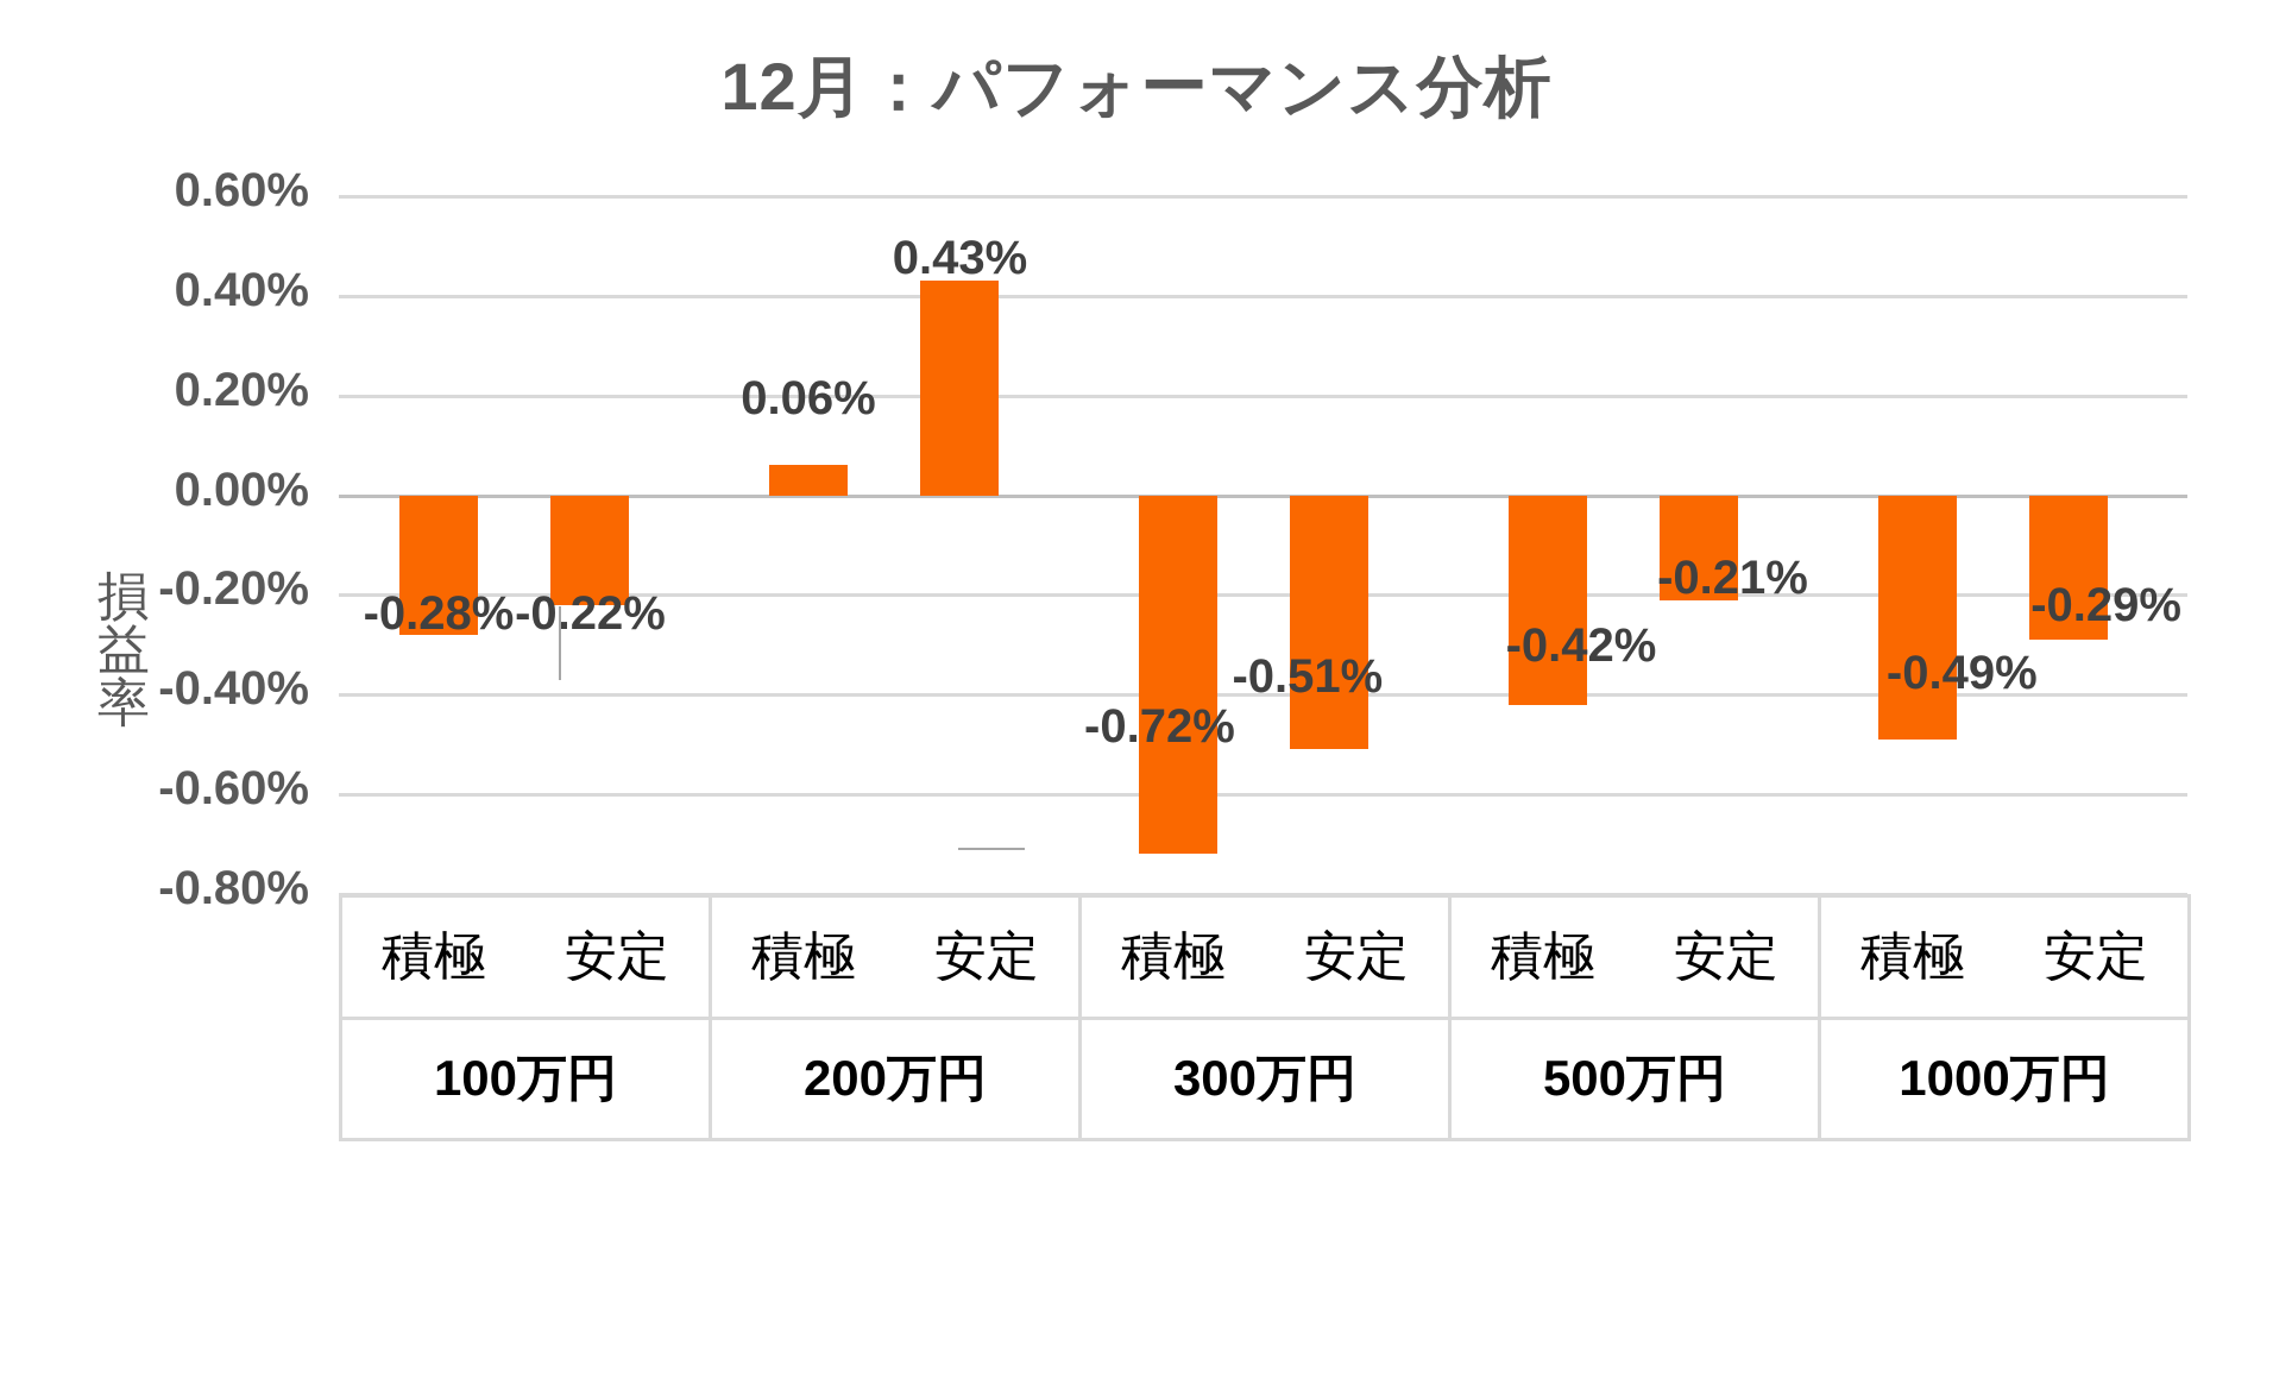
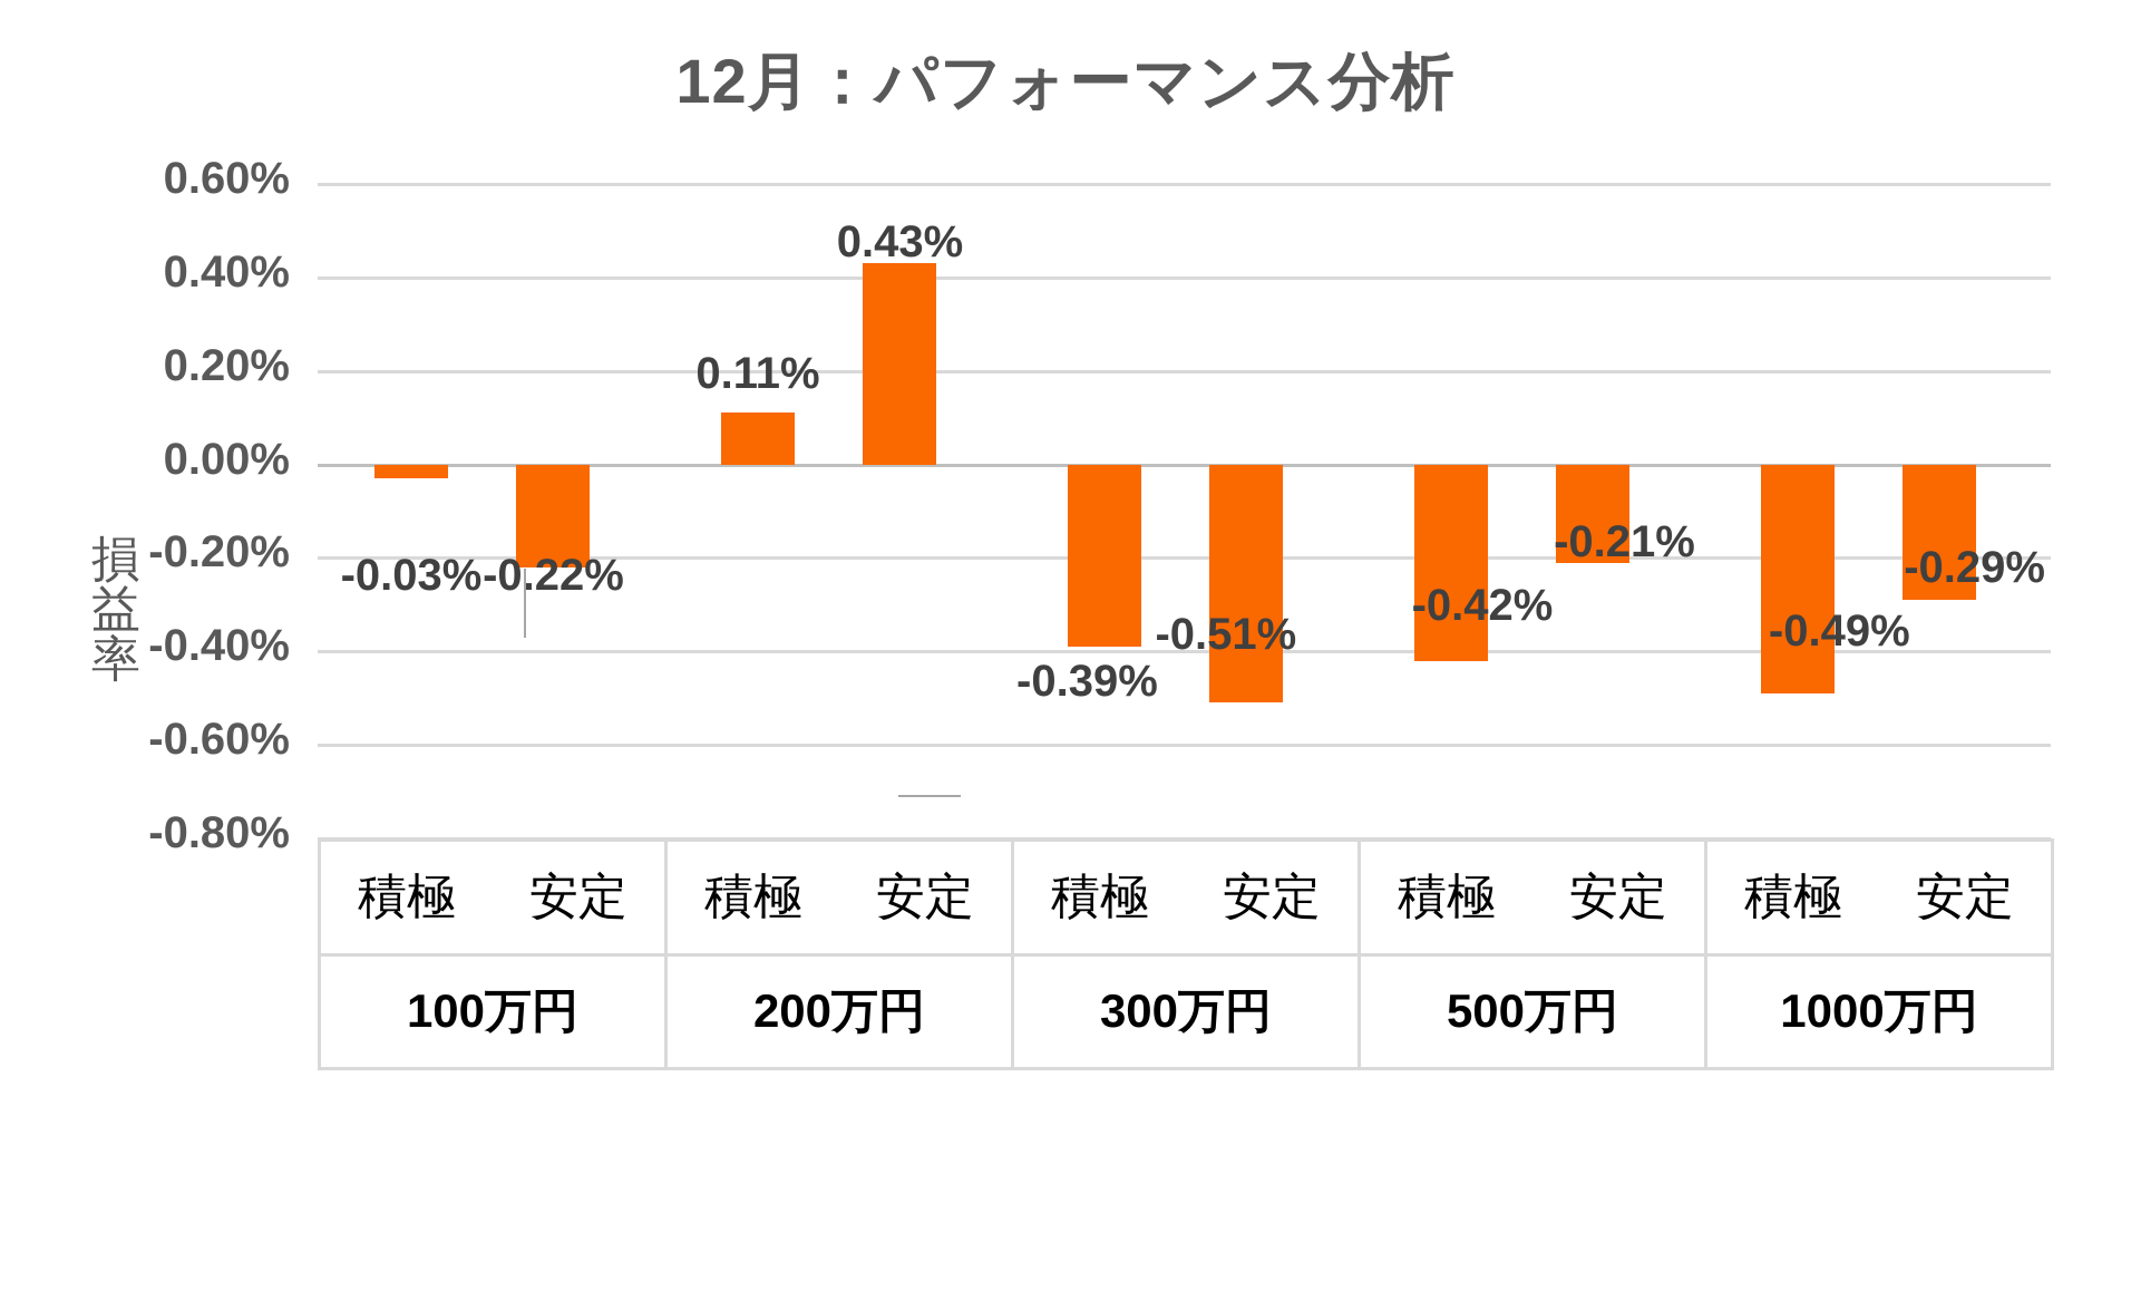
100万円 積極: -0.28% -> -0.03%
200万円 積極: 0.06% -> 0.11%
300万円 積極: -0.72% -> -0.39%
